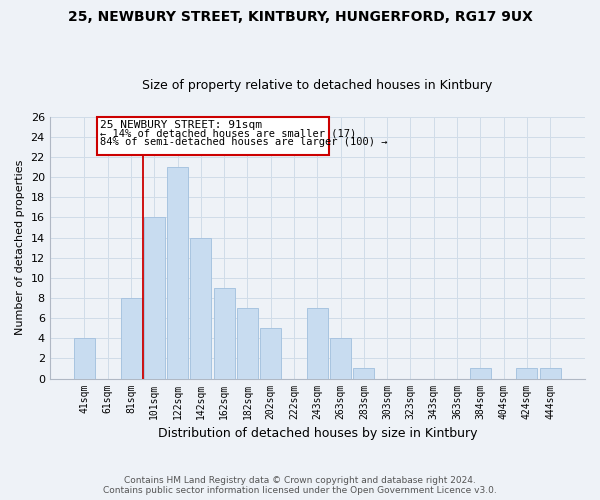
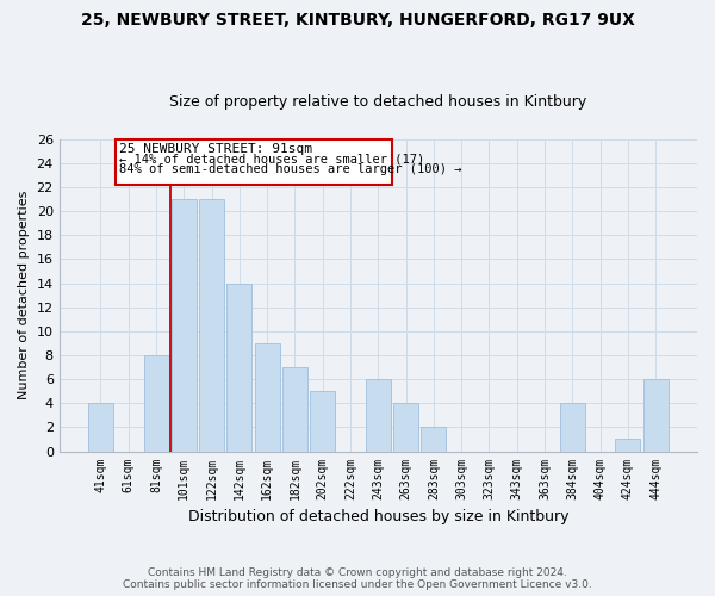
101sqm: 16 -> 21
243sqm: 7 -> 6
283sqm: 1 -> 2
384sqm: 1 -> 4
444sqm: 1 -> 6
